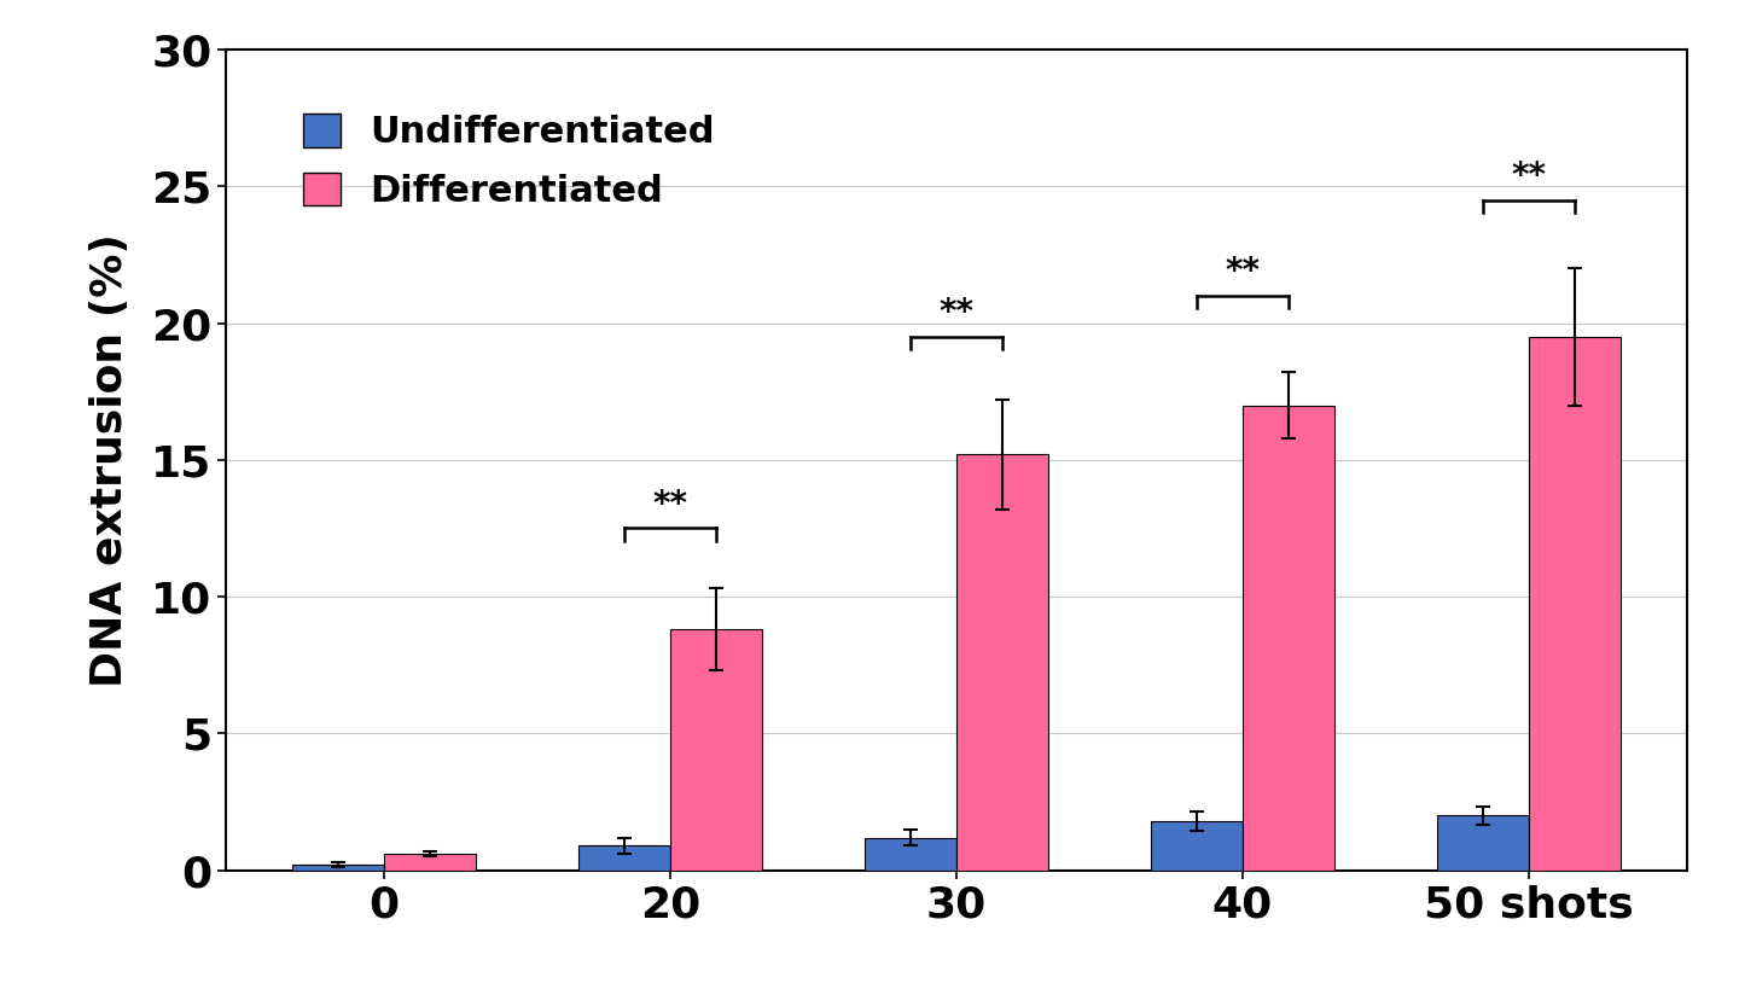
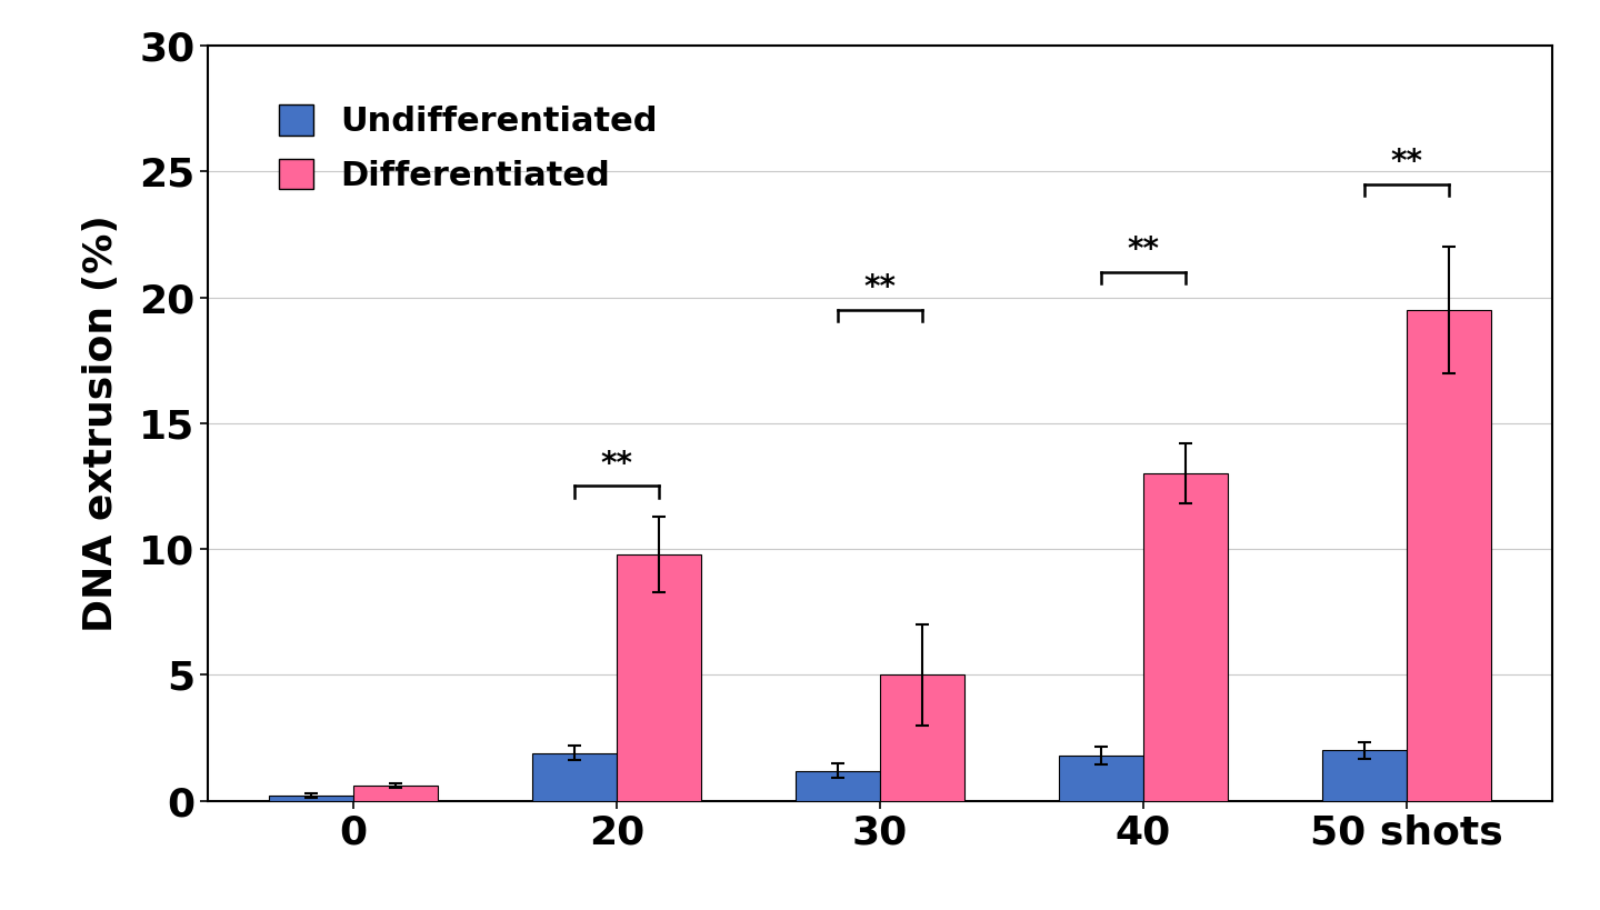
Undifferentiated/20: 0.9 -> 1.9
Differentiated/20: 8.8 -> 9.8
Differentiated/30: 15.2 -> 5.0
Differentiated/40: 17.0 -> 13.0
